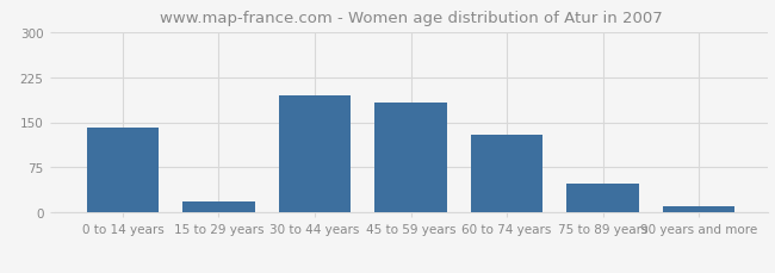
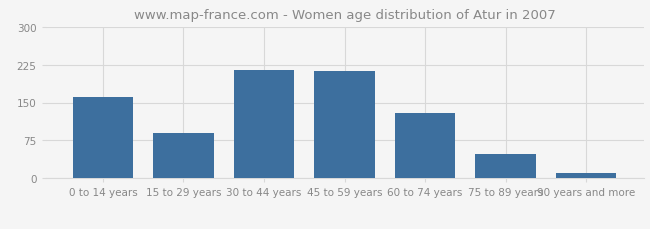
0 to 14 years: 142 -> 160
15 to 29 years: 18 -> 90
30 to 44 years: 194 -> 215
45 to 59 years: 182 -> 213
